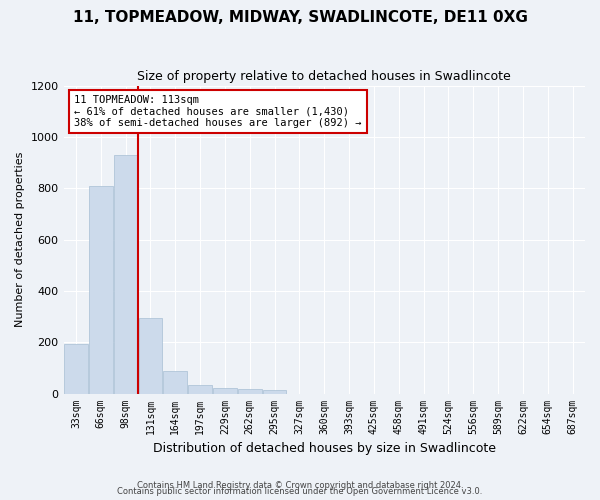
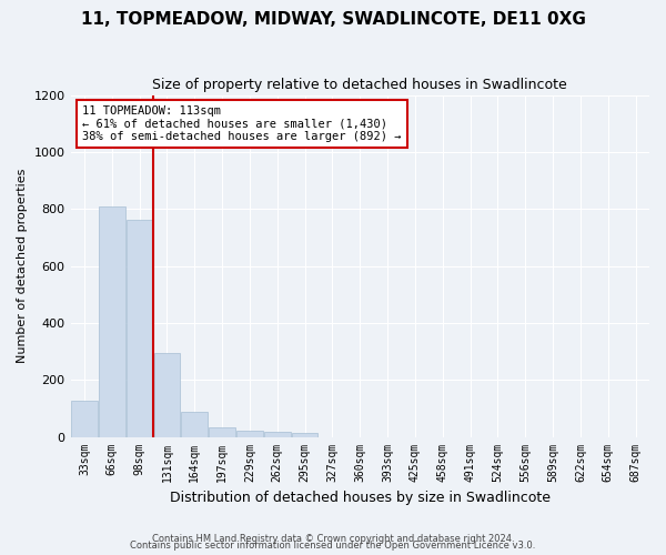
33sqm: 193 -> 125
98sqm: 930 -> 760
